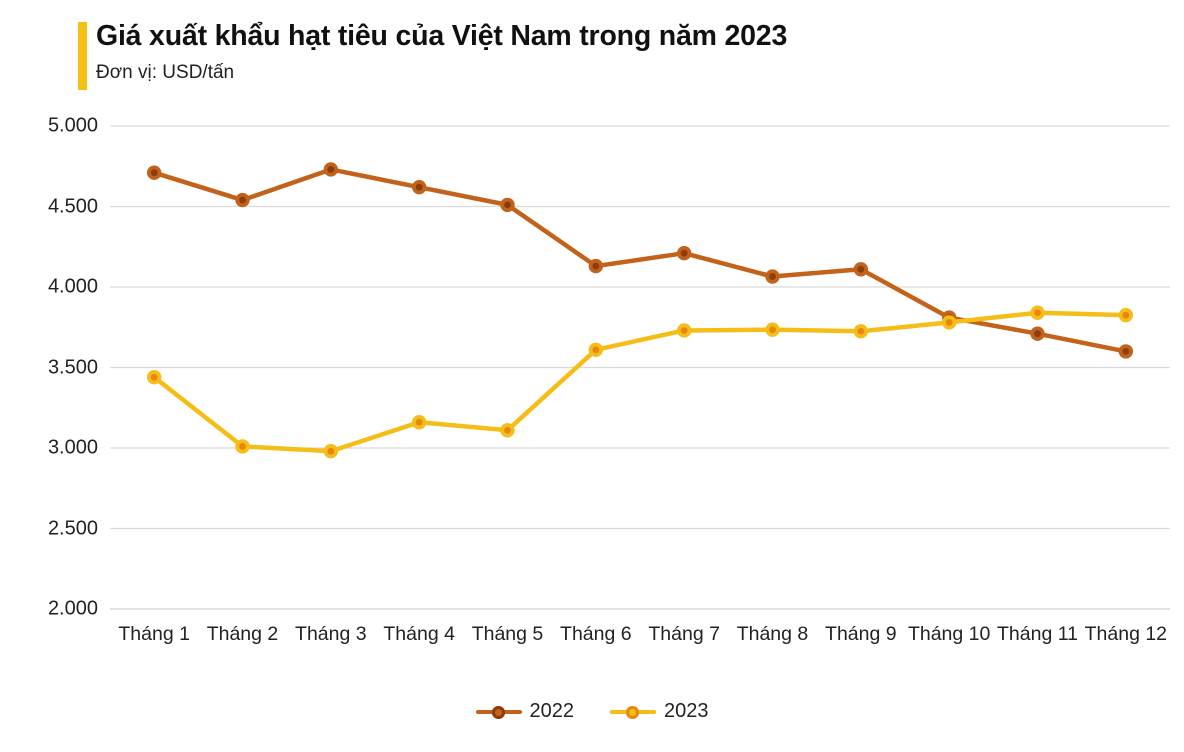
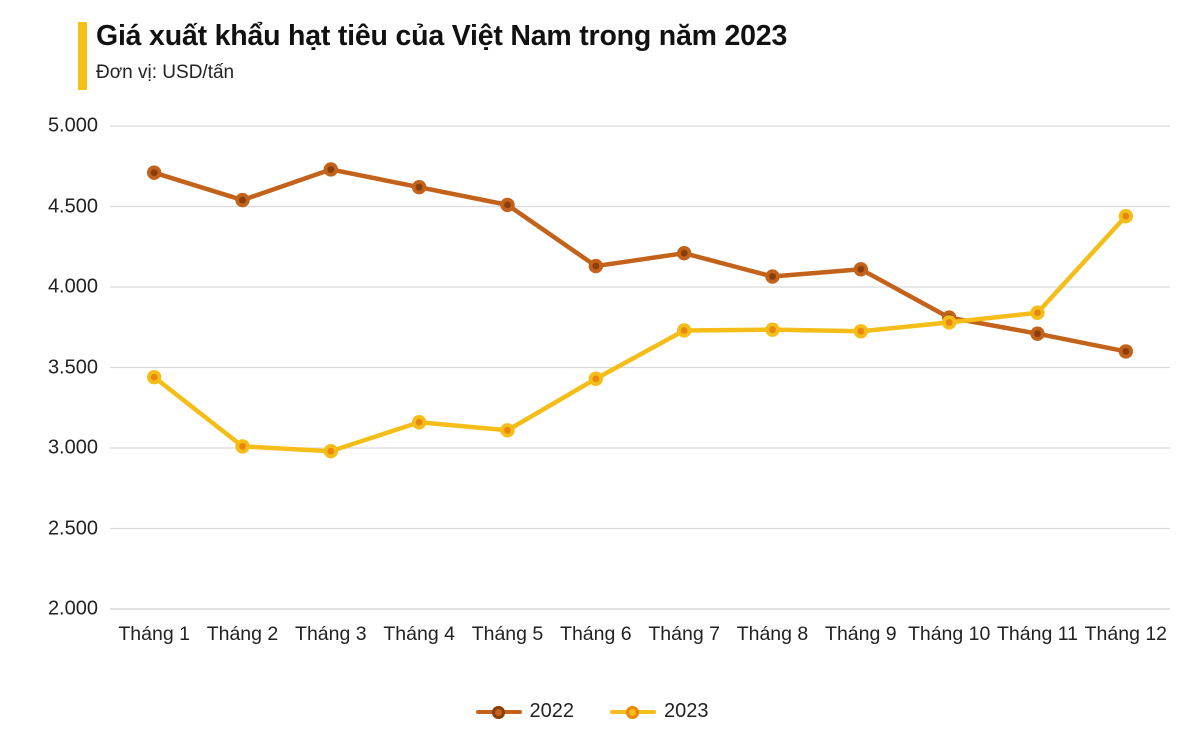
2023/Tháng 6: 3610 -> 3430
2023/Tháng 12: 3820 -> 4440
